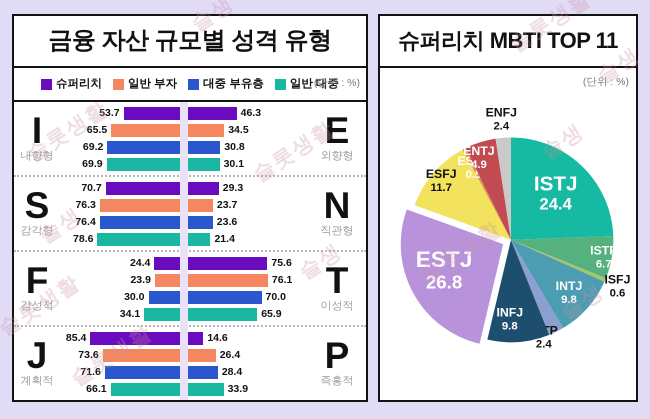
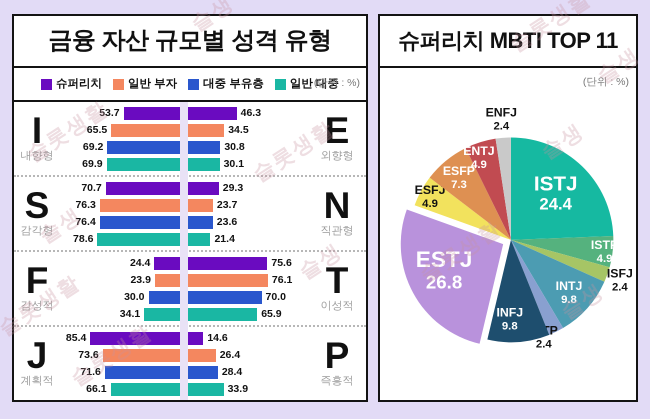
슈퍼리치 MBTI TOP 11/ISTP: 6.7 -> 4.9
슈퍼리치 MBTI TOP 11/ISFJ: 0.6 -> 2.4
슈퍼리치 MBTI TOP 11/ESFJ: 11.7 -> 4.9
슈퍼리치 MBTI TOP 11/ESFP: 0.5 -> 7.3
